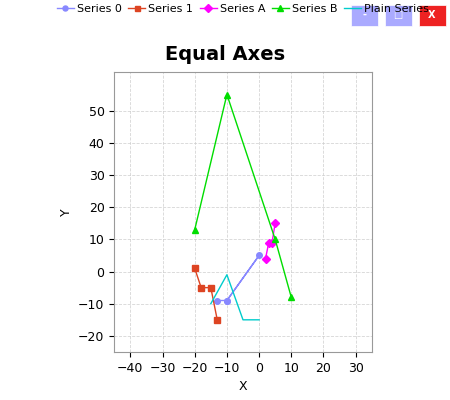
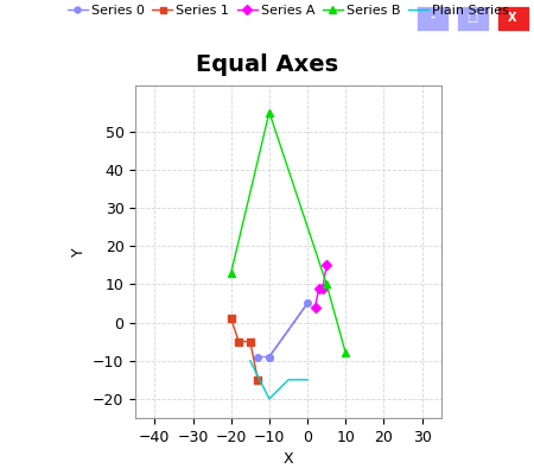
Plain Series/−10: -1 -> -20
